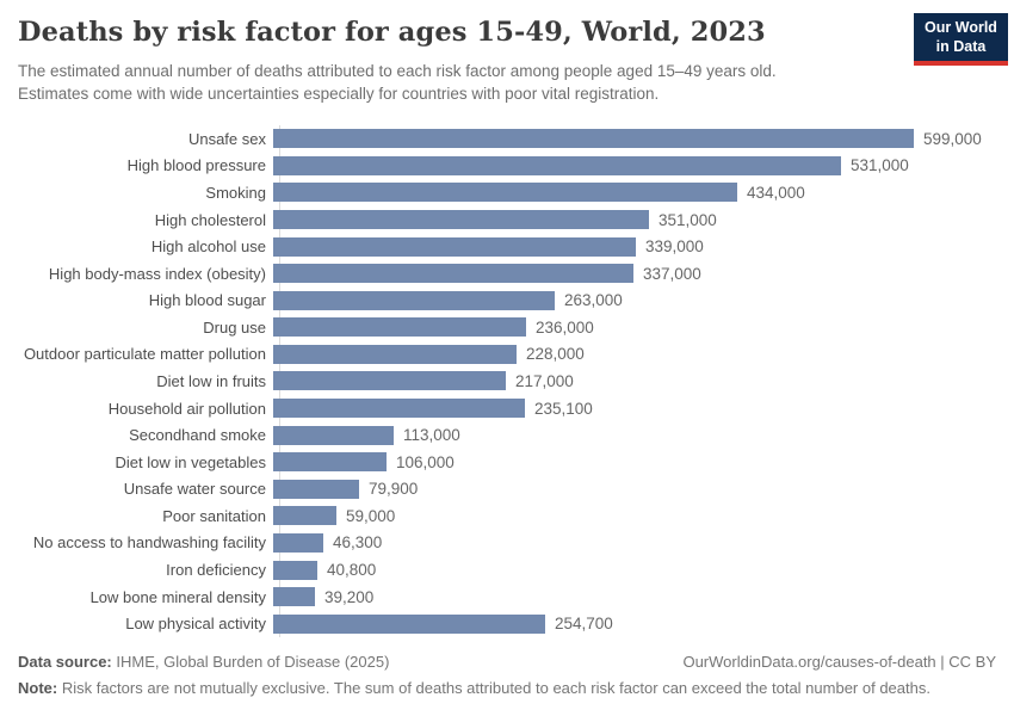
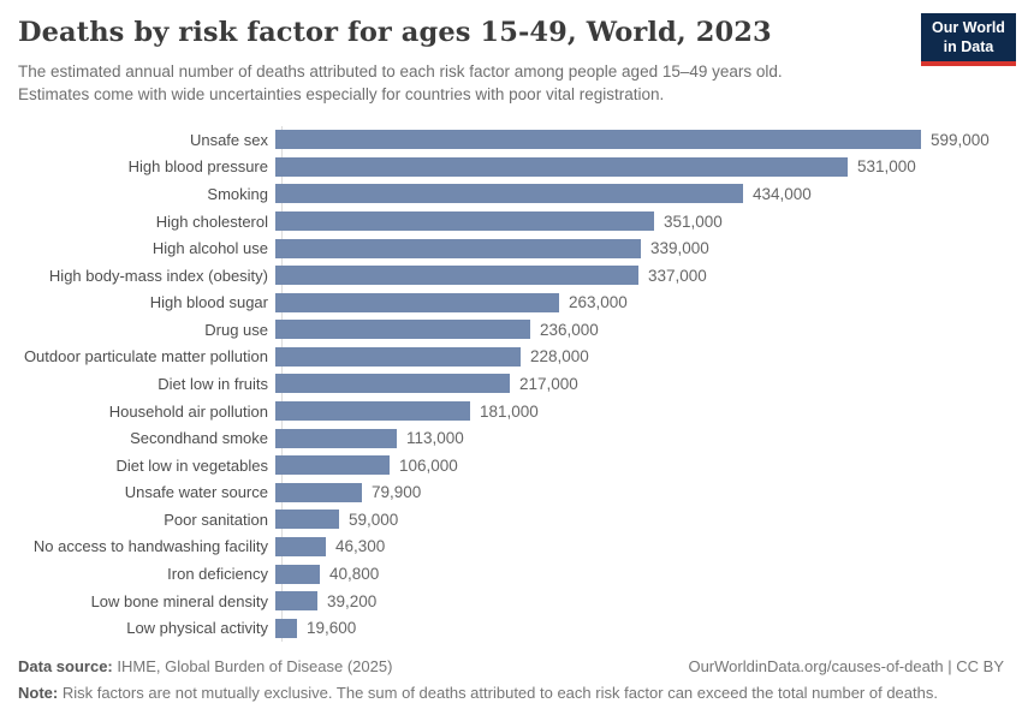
Household air pollution: 235,100 -> 181,000
Low physical activity: 254,700 -> 19,600
